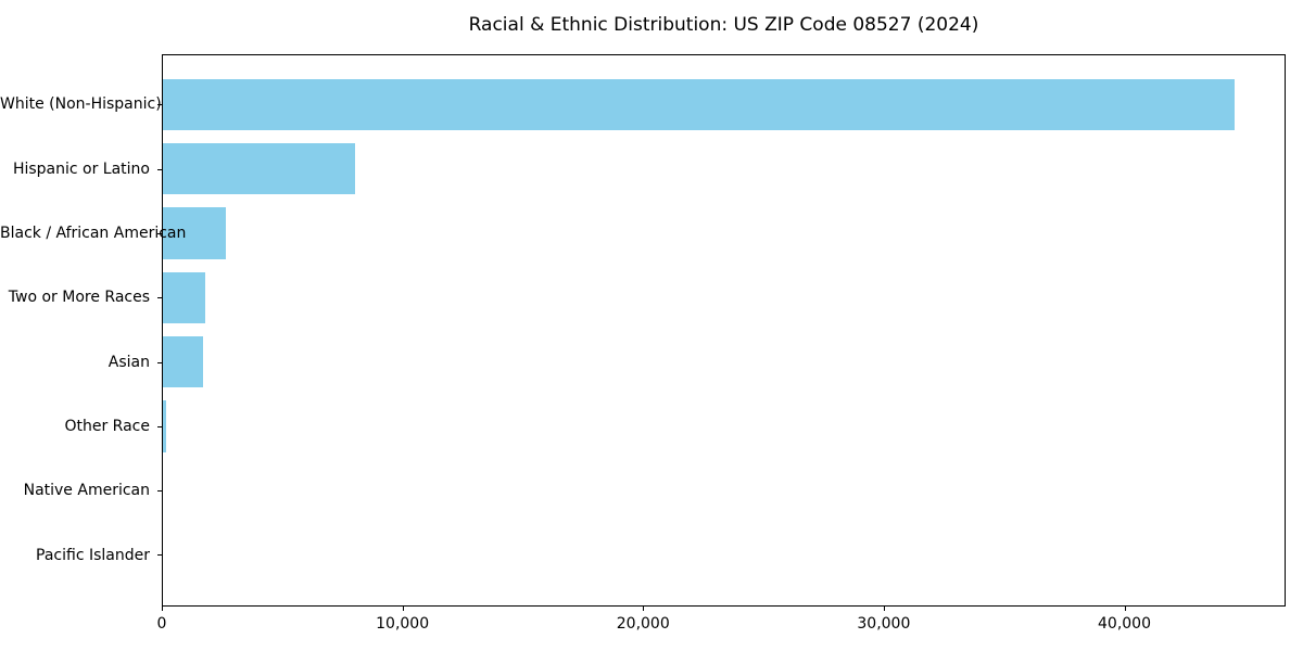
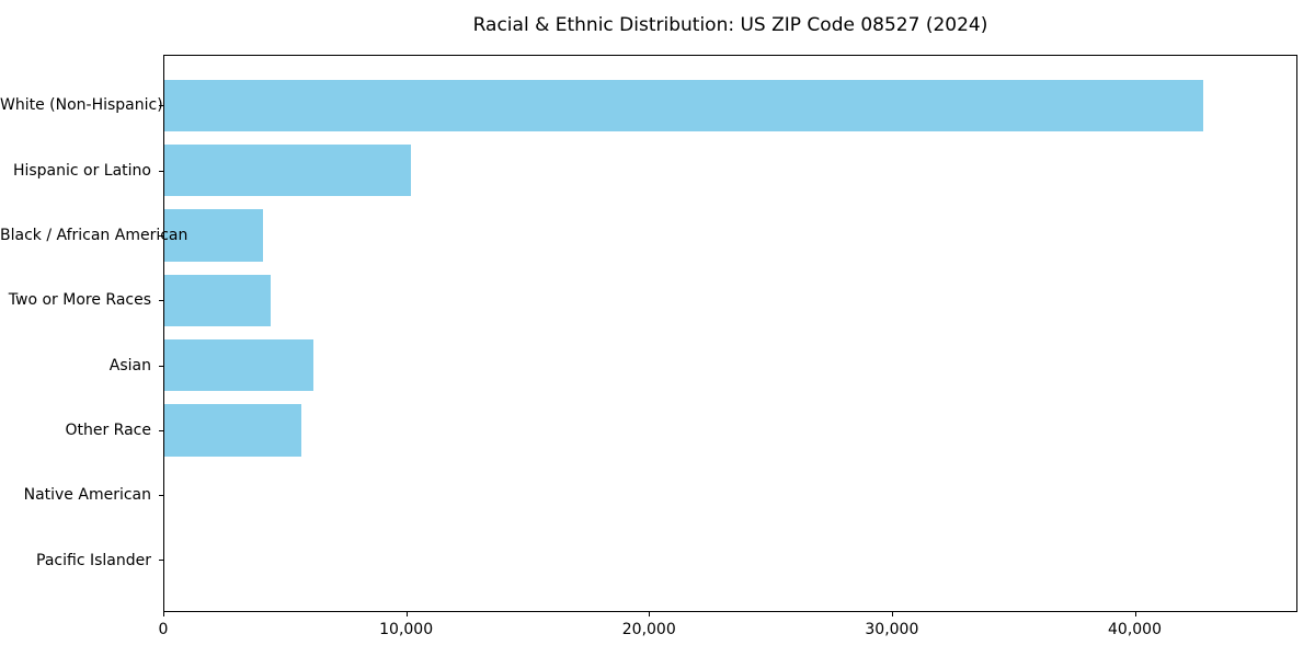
White (Non-Hispanic): 44600 -> 42800
Hispanic or Latino: 8000 -> 10200
Black / African American: 2700 -> 4100
Two or More Races: 1800 -> 4400
Asian: 1700 -> 6200
Other Race: 200 -> 5700
